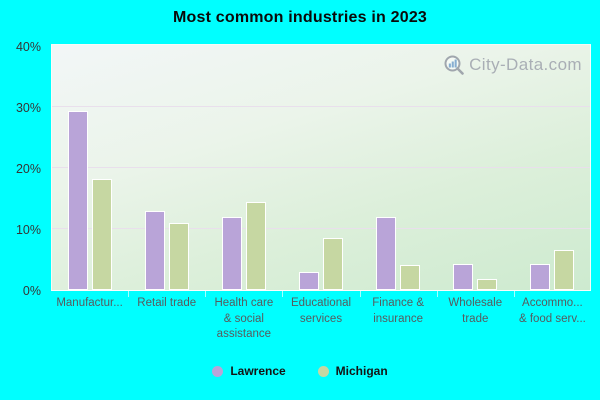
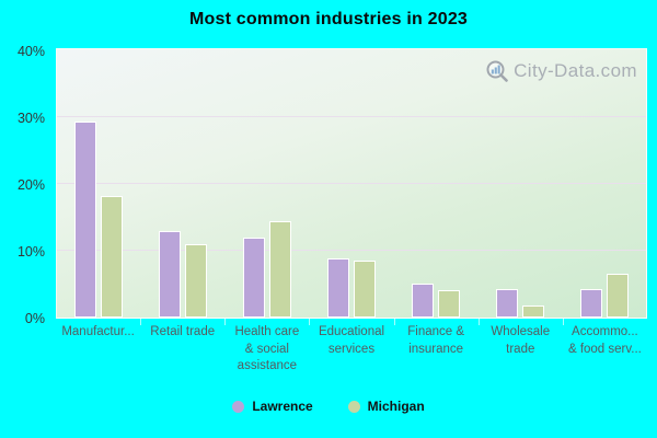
Lawrence/Educational services: 3% -> 9%
Lawrence/Finance & insurance: 12% -> 5%
